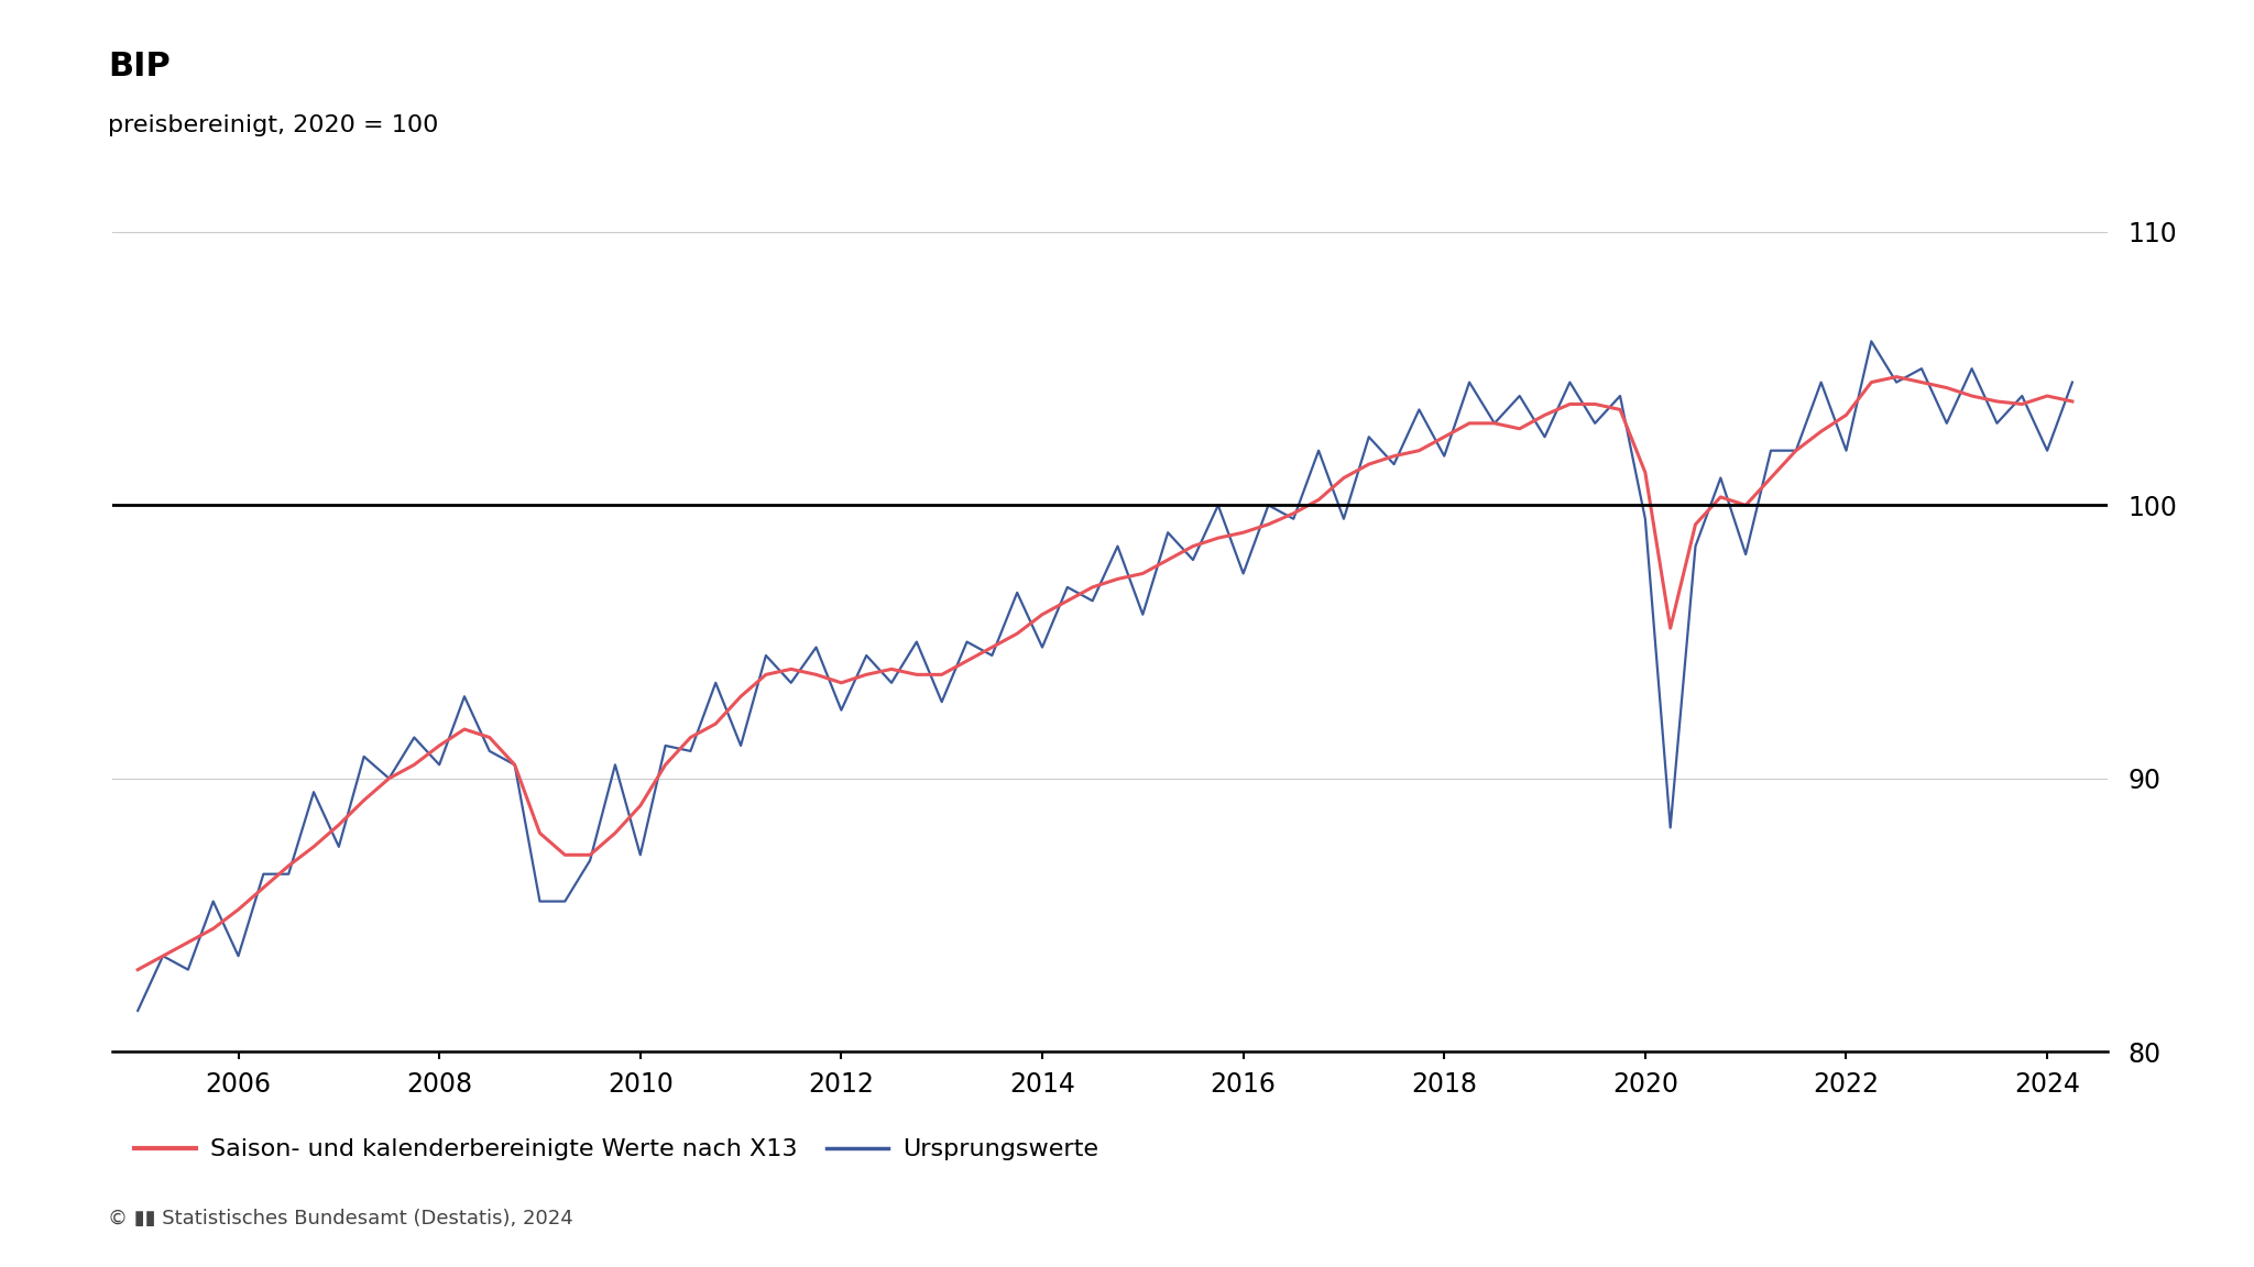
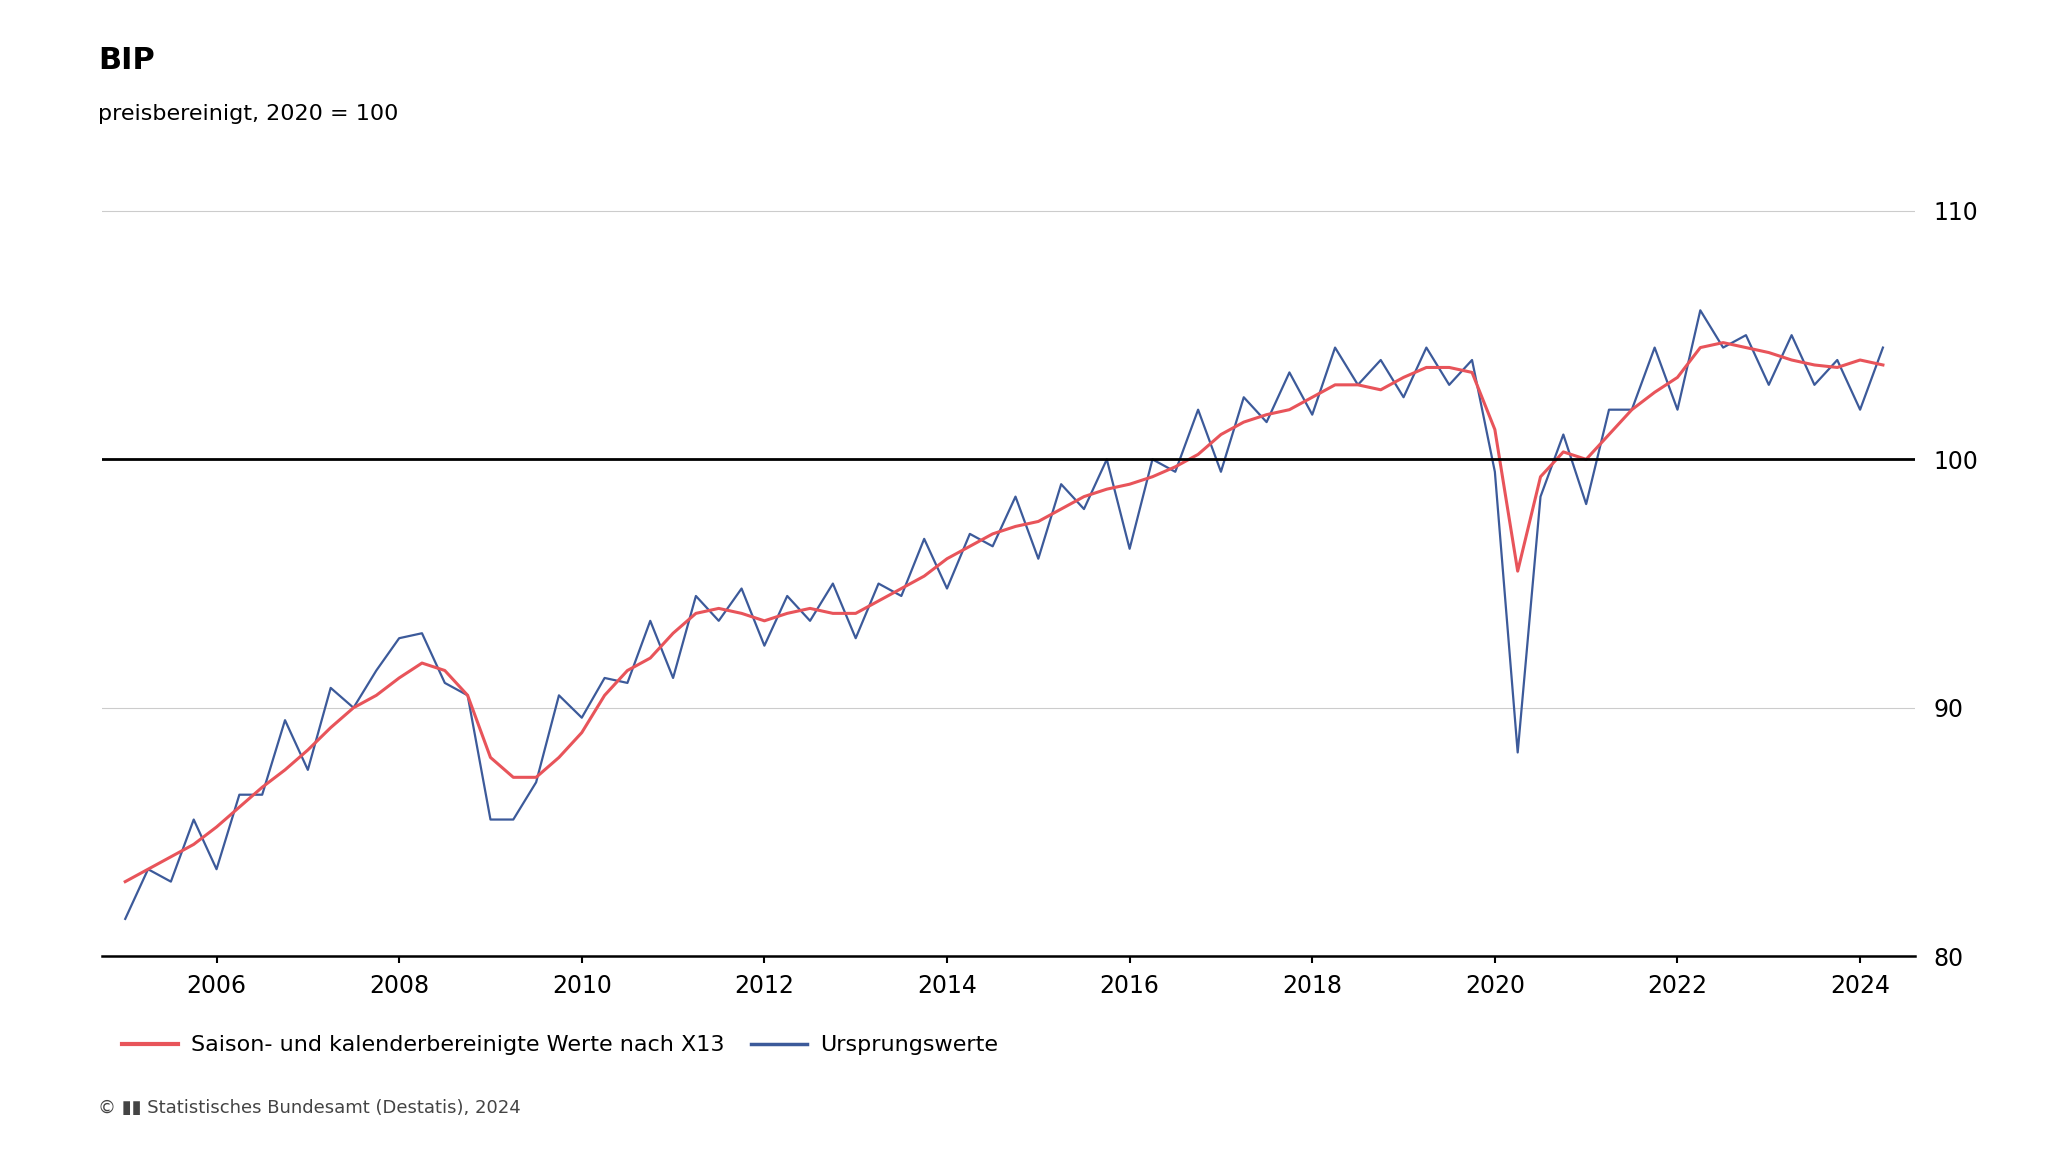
Ursprungswerte/2008: 90.5 -> 92.8
Ursprungswerte/2010: 87.2 -> 89.6
Ursprungswerte/2016: 97.5 -> 96.4
